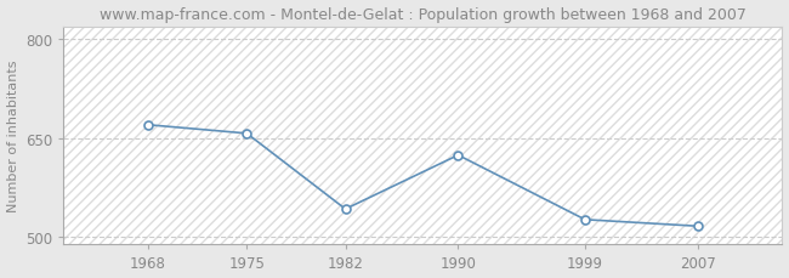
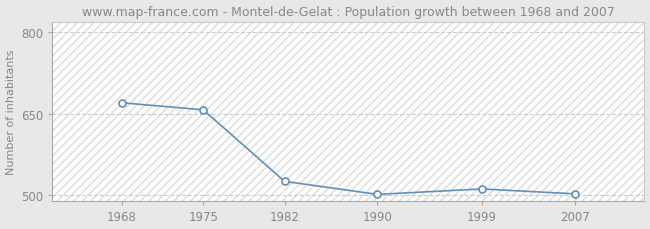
1982: 542 -> 525
1990: 624 -> 501
1999: 526 -> 511
2007: 516 -> 502
